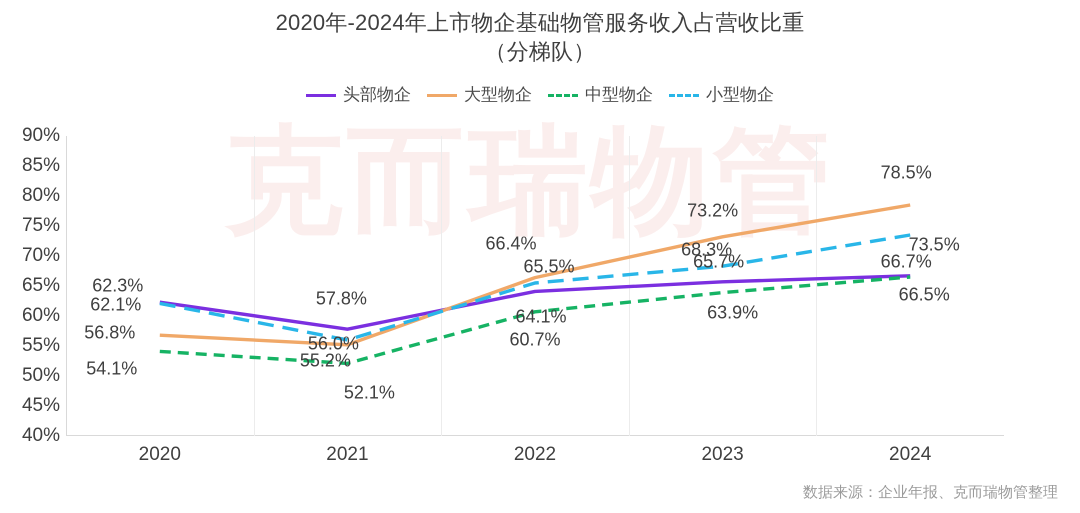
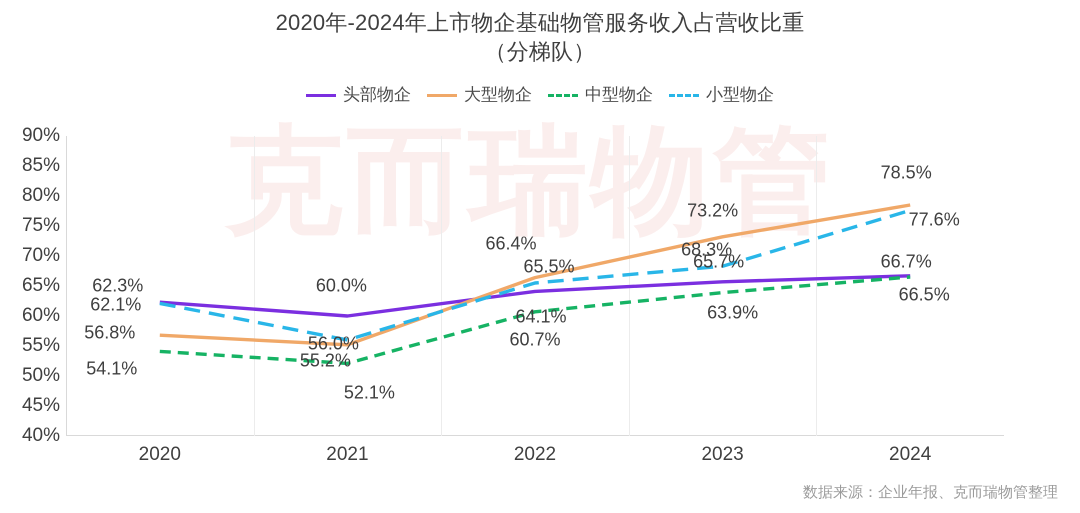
头部物企/2021: 57.8% -> 60.0%
小型物企/2024: 73.5% -> 77.6%
